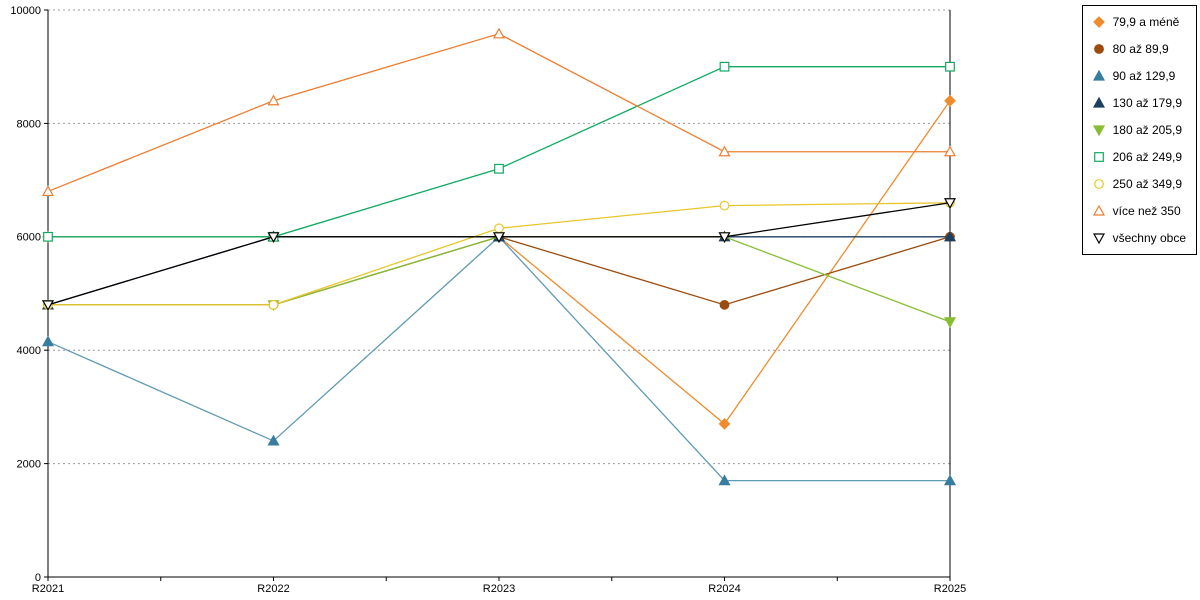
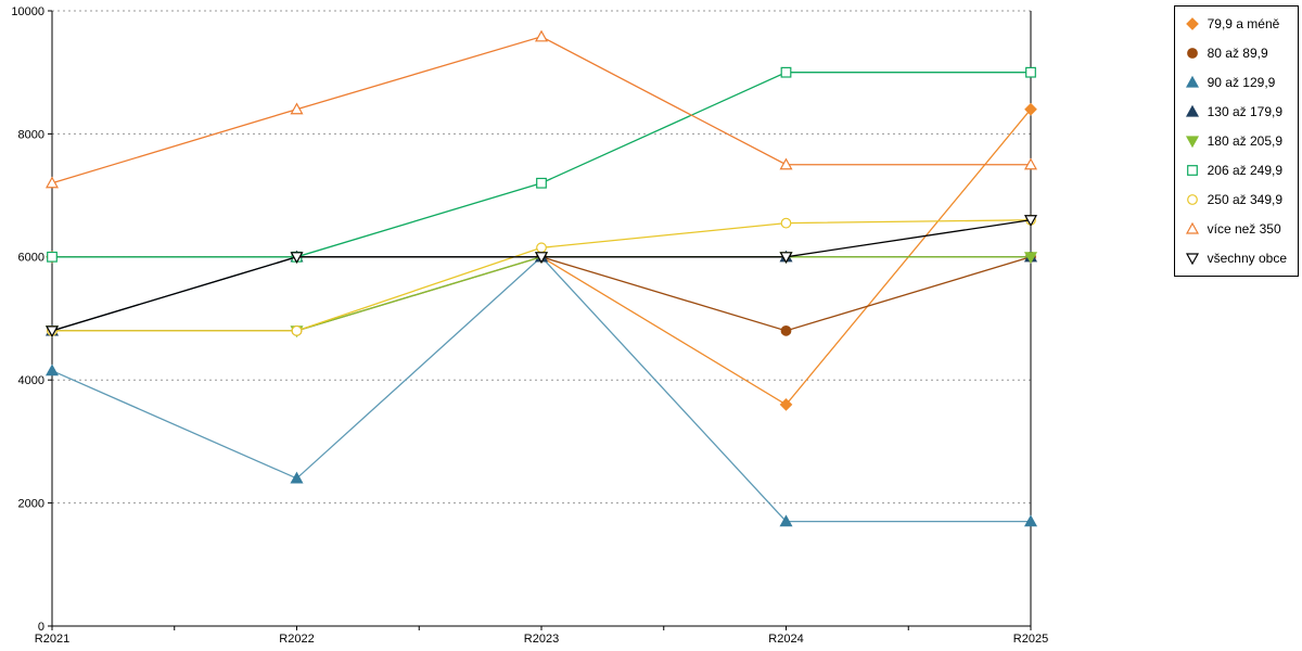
více než 350/R2021: 6800 -> 7200
79,9 a méně/R2024: 2700 -> 3600
180 až 205,9/R2025: 4500 -> 6000
